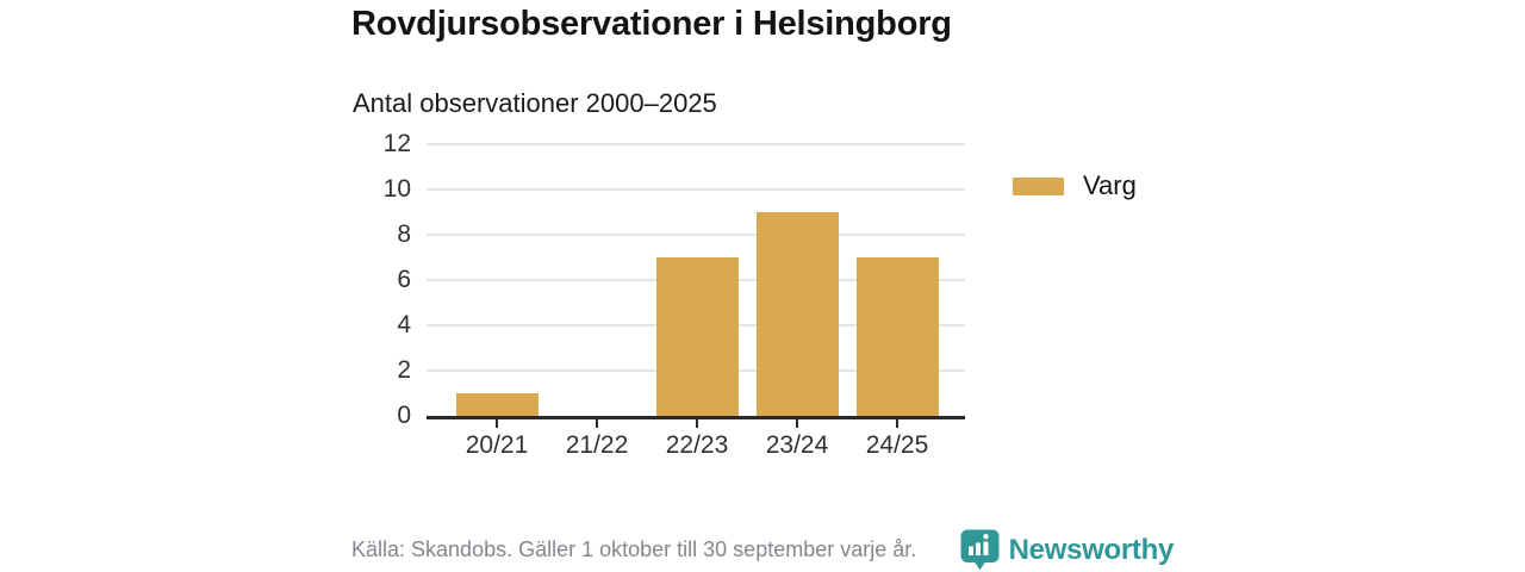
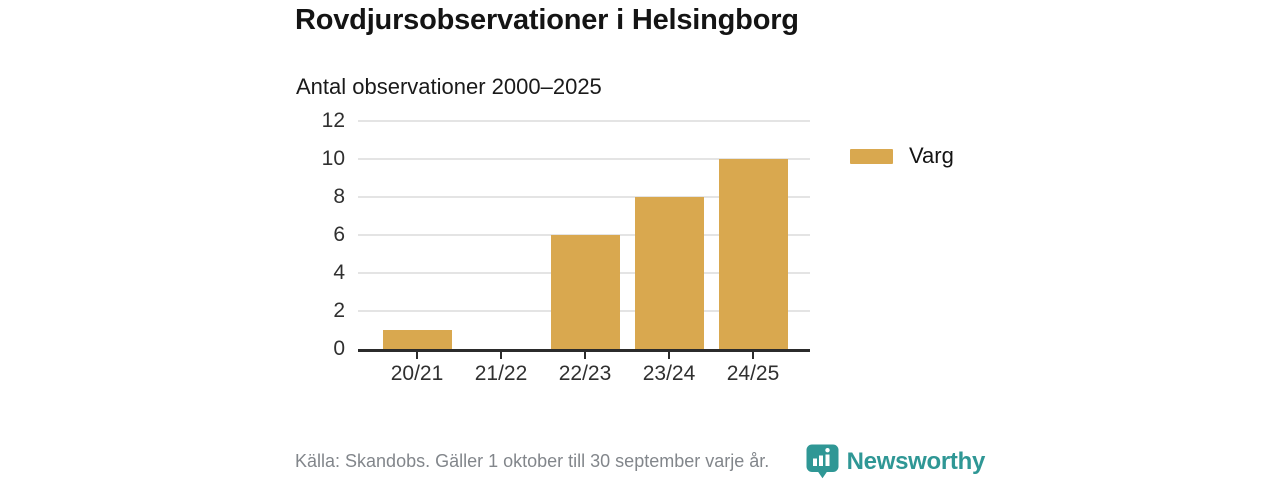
22/23: 7 -> 6
23/24: 9 -> 8
24/25: 7 -> 10
